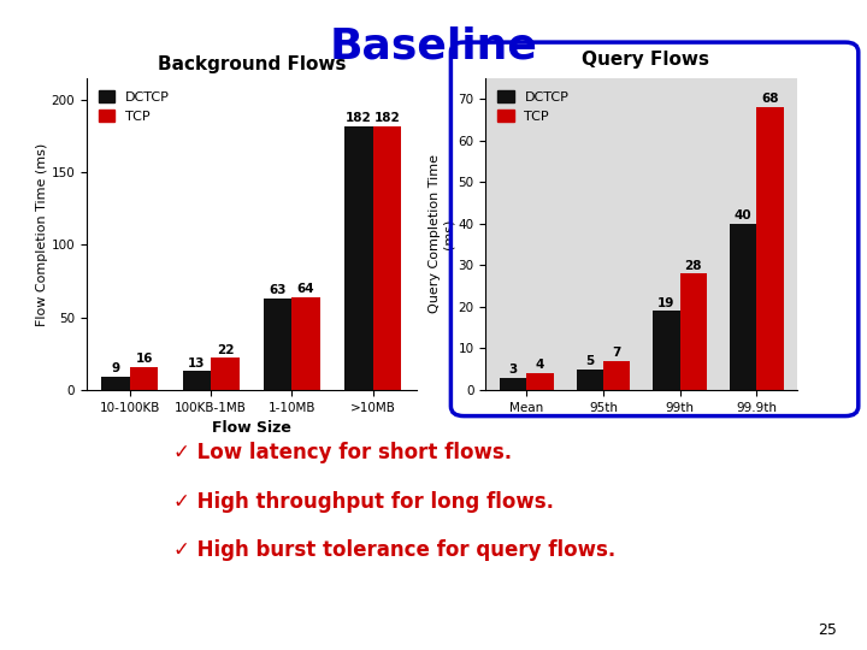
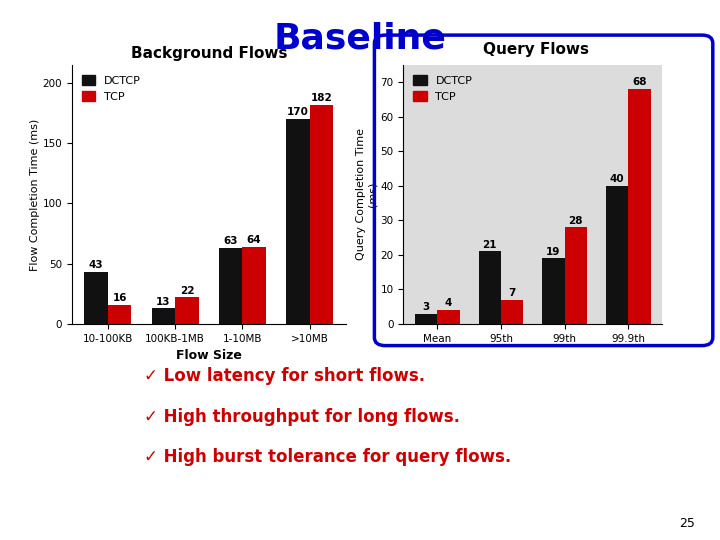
Background Flows/DCTCP/10-100KB: 9 -> 43
Background Flows/DCTCP/>10MB: 182 -> 170
DCTCP/95th: 5 -> 21
